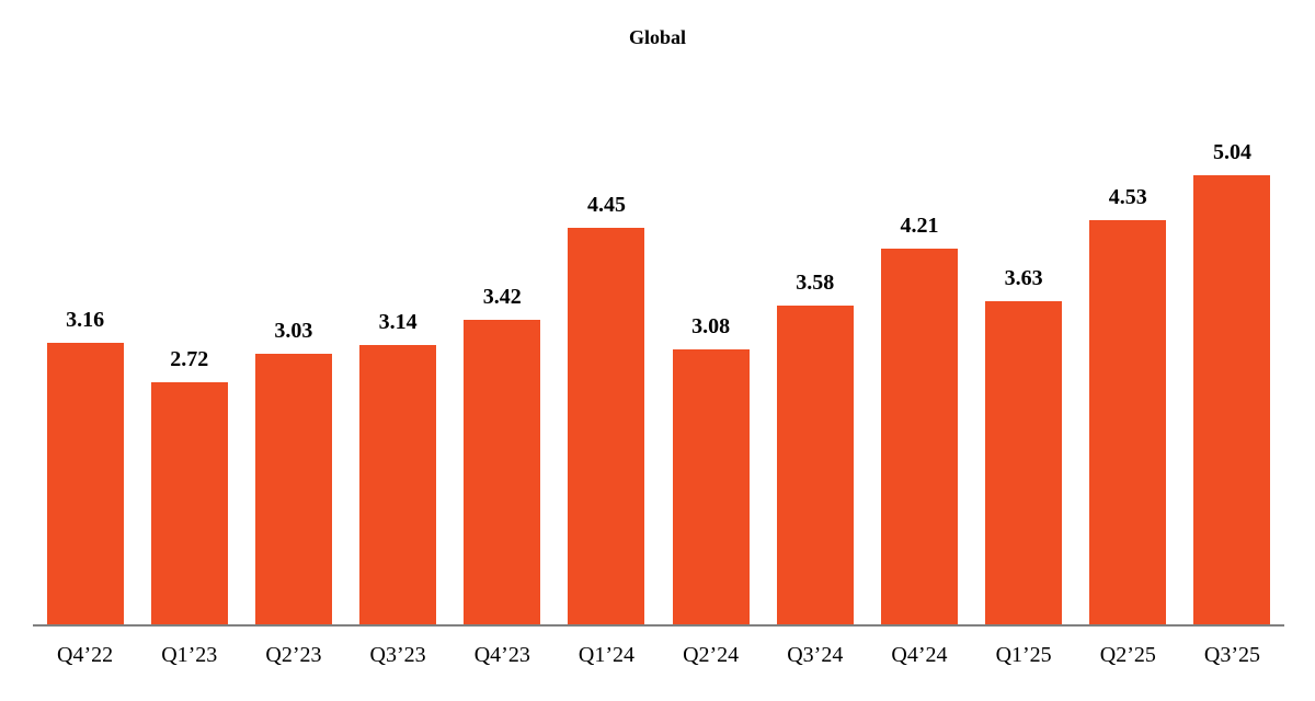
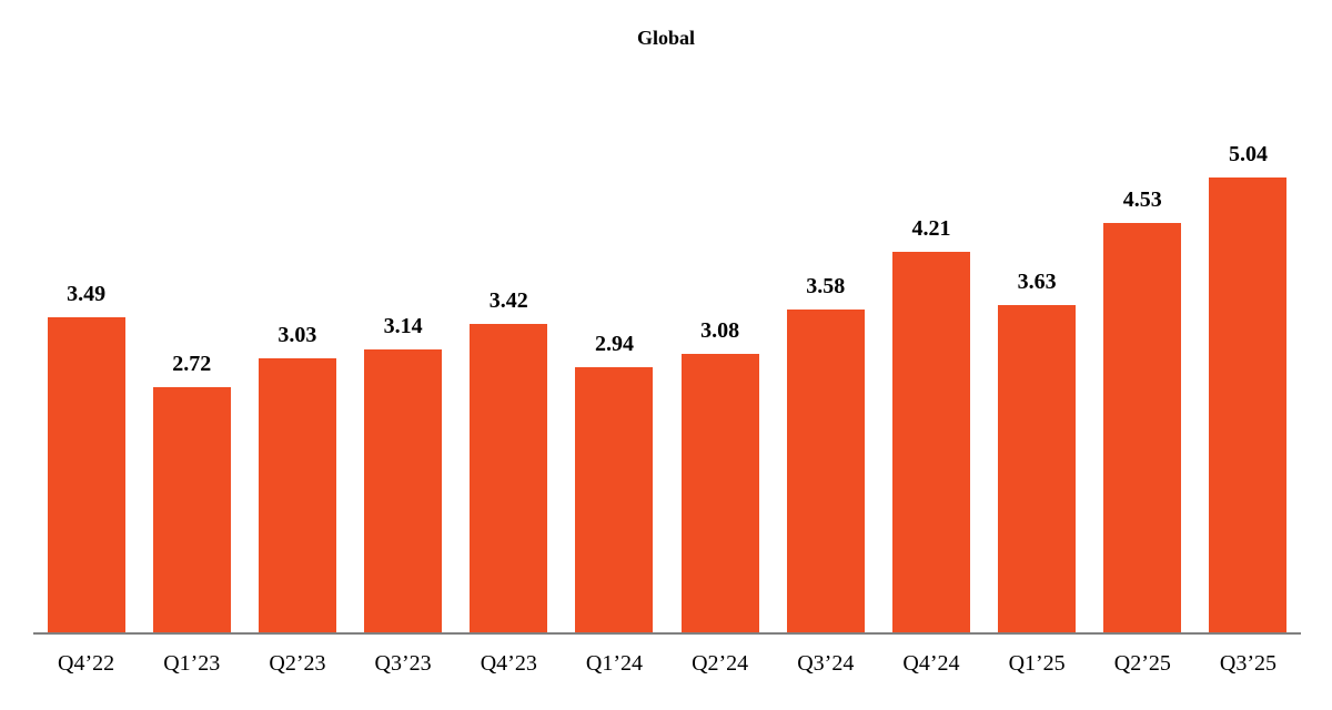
Q4’22: 3.16 -> 3.49
Q1’24: 4.45 -> 2.94
